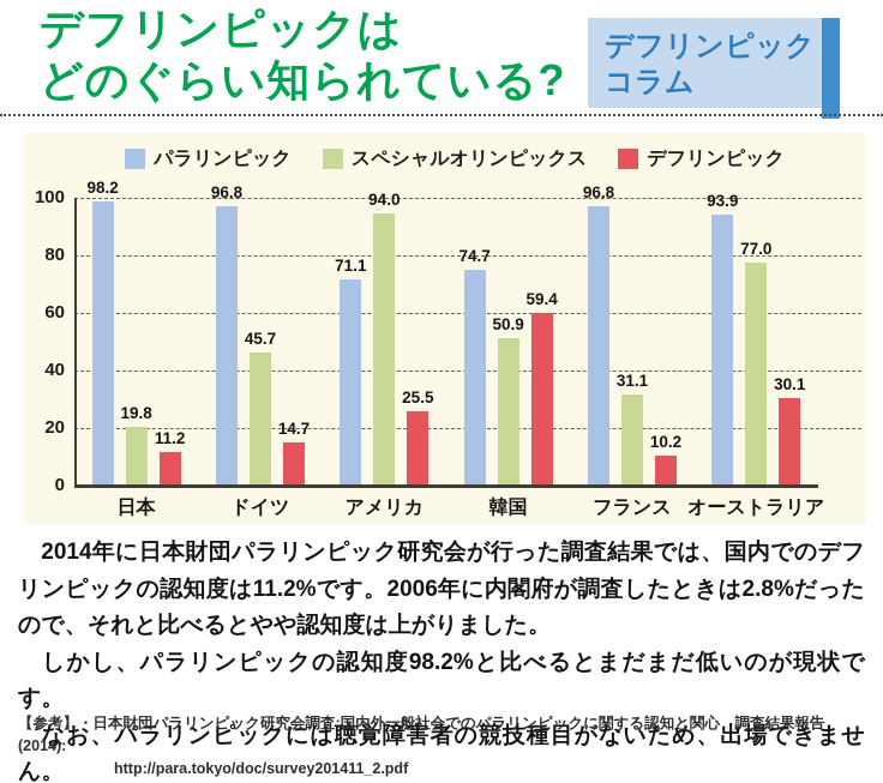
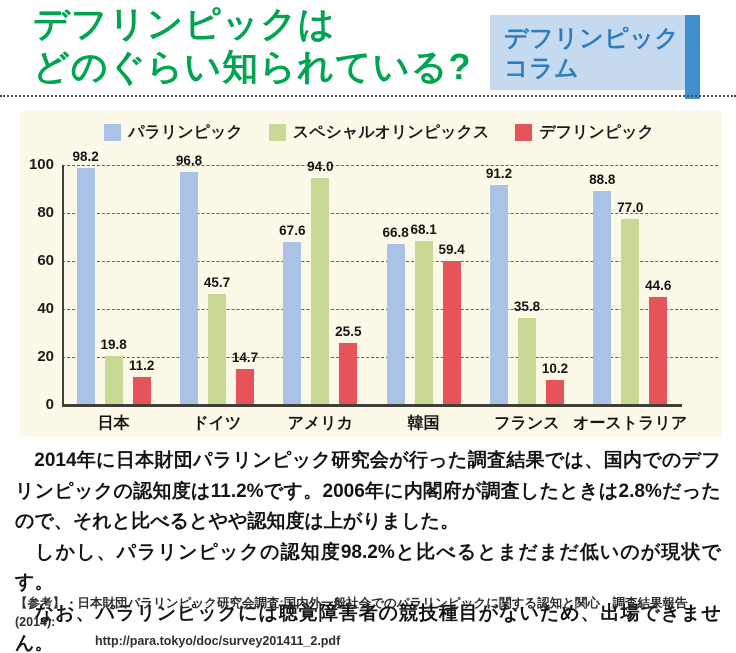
パラリンピック/アメリカ: 71.1 -> 67.6
パラリンピック/韓国: 74.7 -> 66.8
スペシャルオリンピックス/韓国: 50.9 -> 68.1
パラリンピック/フランス: 96.8 -> 91.2
スペシャルオリンピックス/フランス: 31.1 -> 35.8
パラリンピック/オーストラリア: 93.9 -> 88.8
デフリンピック/オーストラリア: 30.1 -> 44.6
